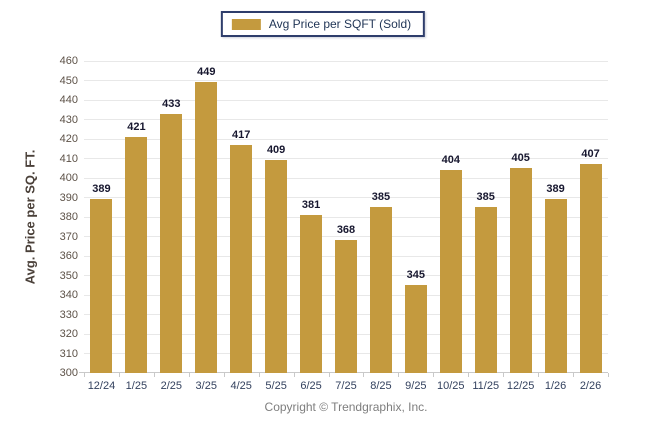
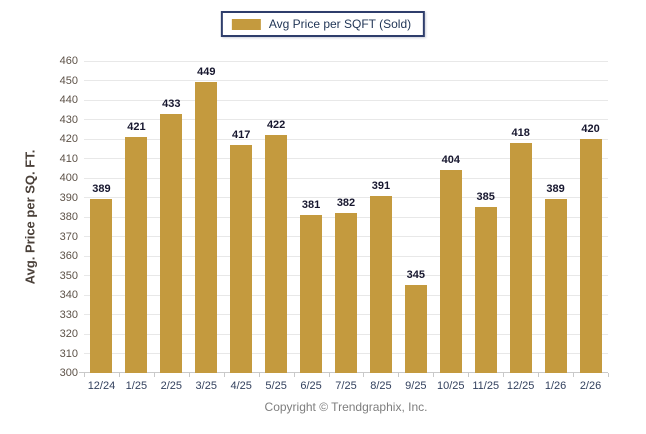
5/25: 409 -> 422
7/25: 368 -> 382
8/25: 385 -> 391
12/25: 405 -> 418
2/26: 407 -> 420
